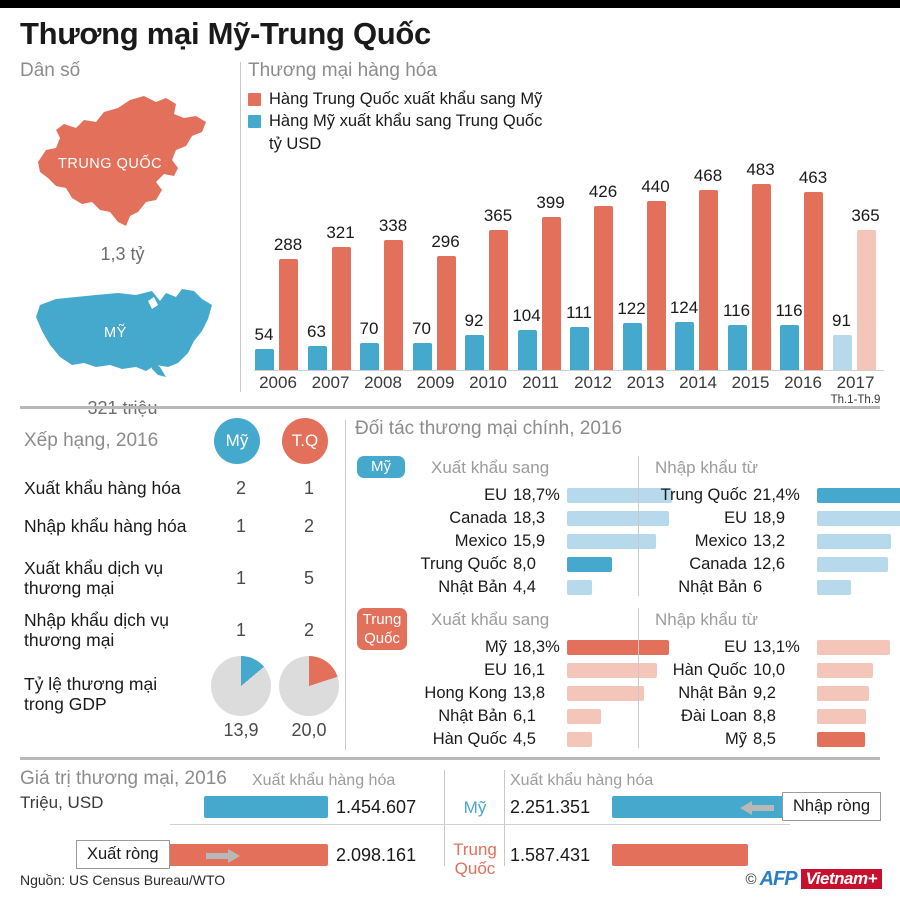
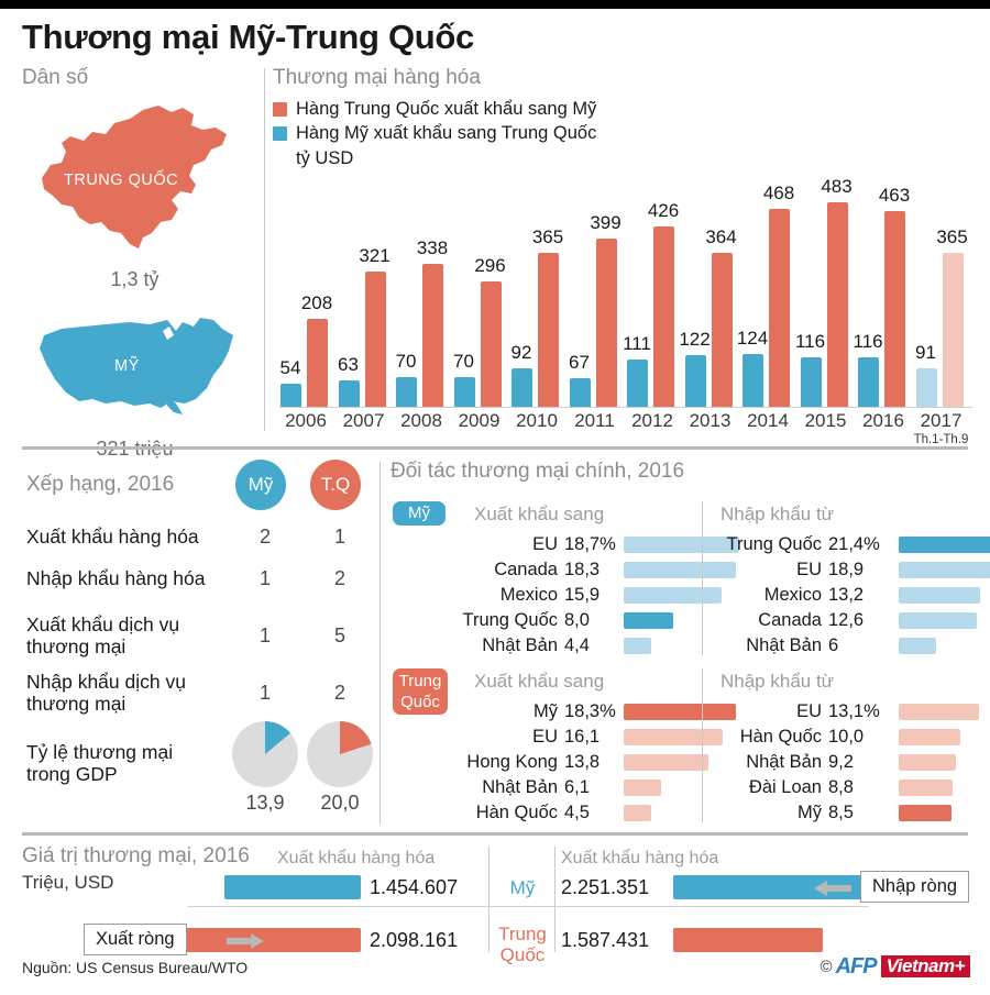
Hàng Trung Quốc xuất khẩu sang Mỹ/2006: 288 -> 208
Hàng Mỹ xuất khẩu sang Trung Quốc/2011: 104 -> 67
Hàng Trung Quốc xuất khẩu sang Mỹ/2013: 440 -> 364
